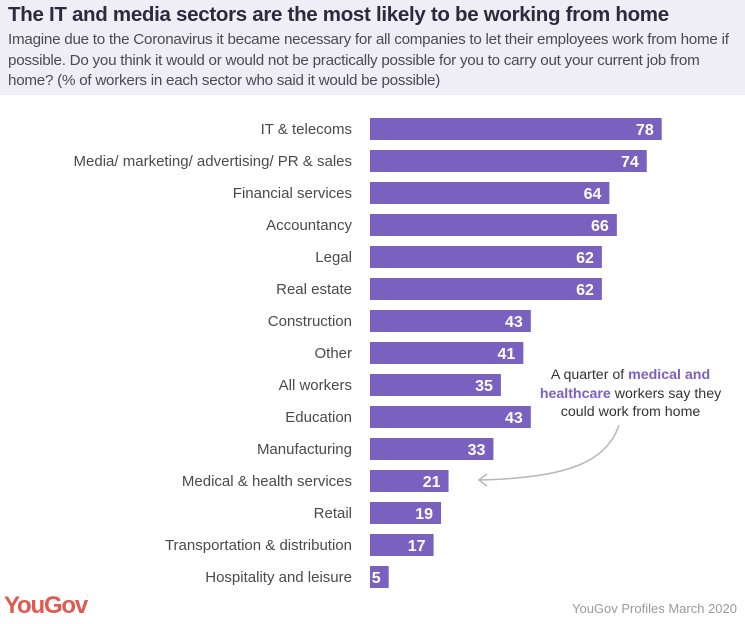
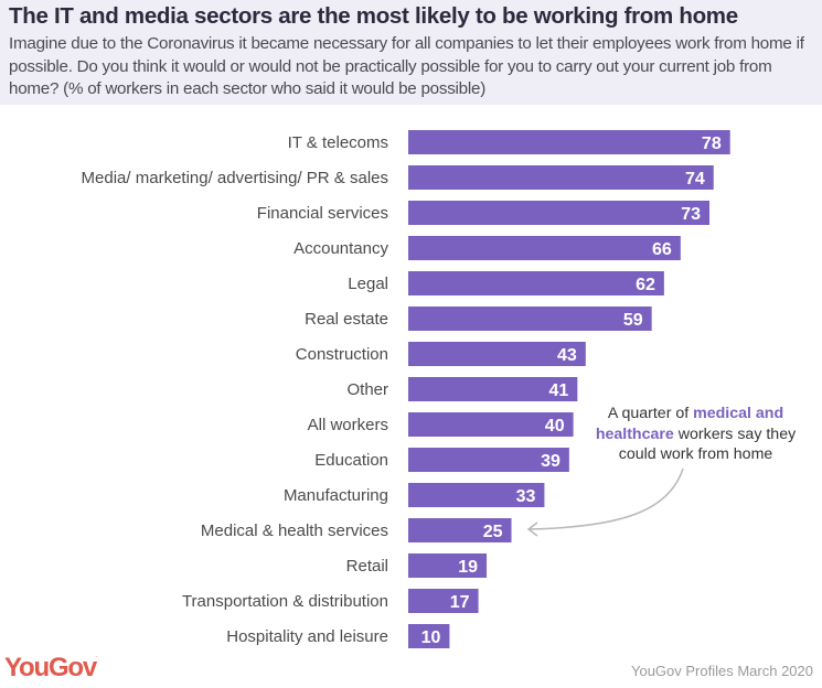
Financial services: 64 -> 73
Real estate: 62 -> 59
All workers: 35 -> 40
Education: 43 -> 39
Medical & health services: 21 -> 25
Hospitality and leisure: 5 -> 10
